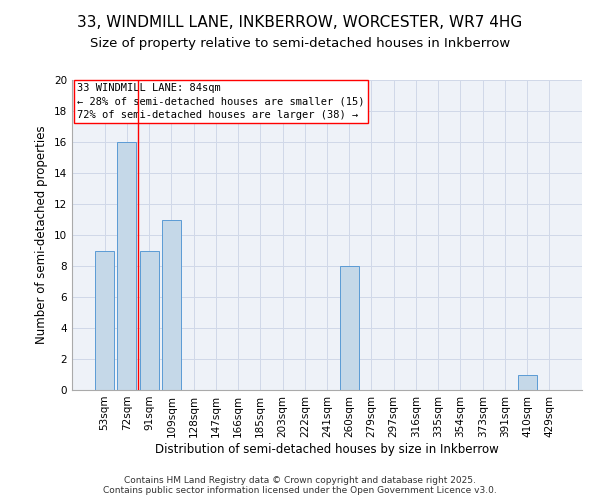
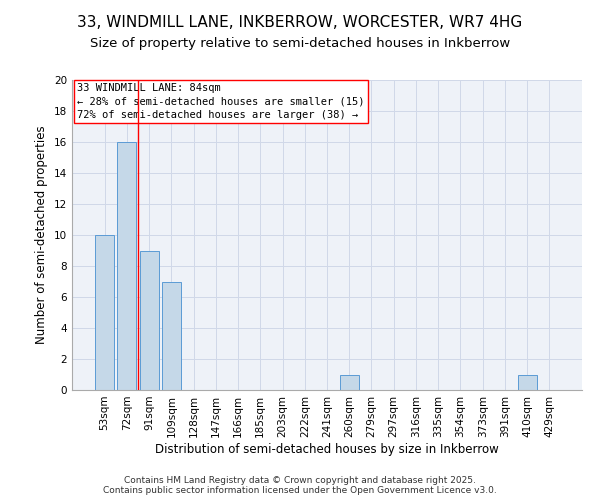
53sqm: 9 -> 10
109sqm: 11 -> 7
260sqm: 8 -> 1
